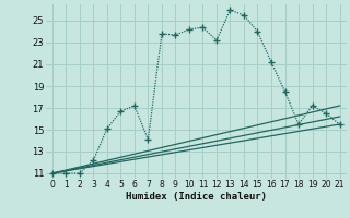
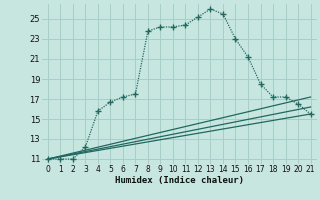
4: 15.1 -> 15.8
7: 14.1 -> 17.5
9: 23.7 -> 24.2
12: 23.2 -> 25.2
15: 24.0 -> 23.0
18: 15.5 -> 17.2
